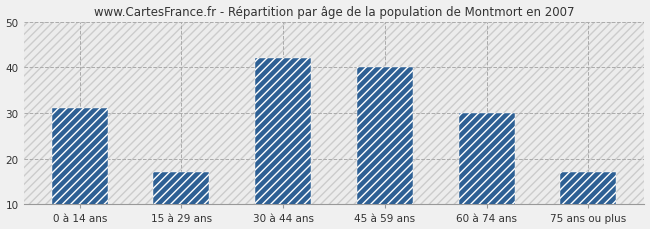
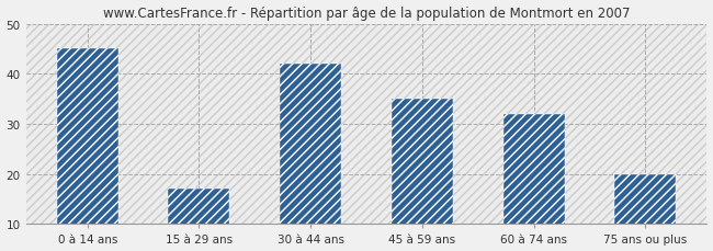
0 à 14 ans: 31 -> 45
45 à 59 ans: 40 -> 35
60 à 74 ans: 30 -> 32
75 ans ou plus: 17 -> 20
